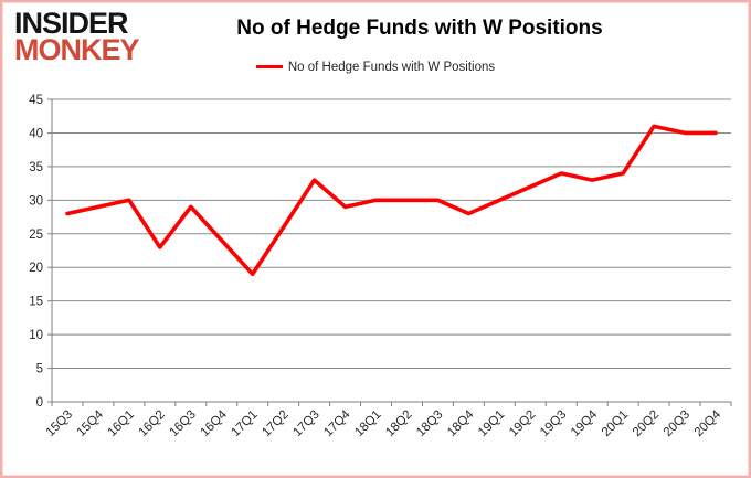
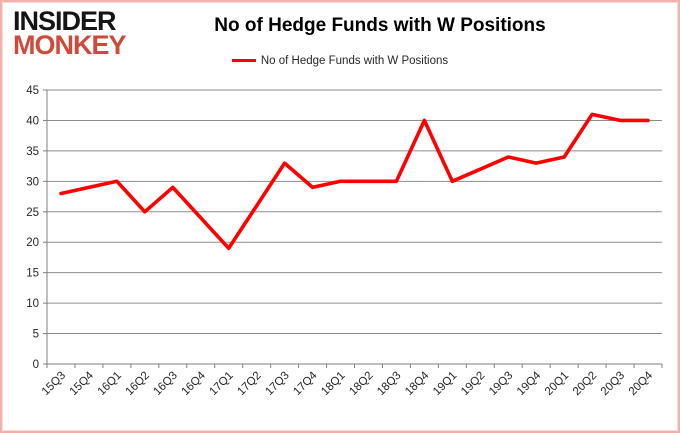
16Q2: 23 -> 25
18Q4: 28 -> 40
